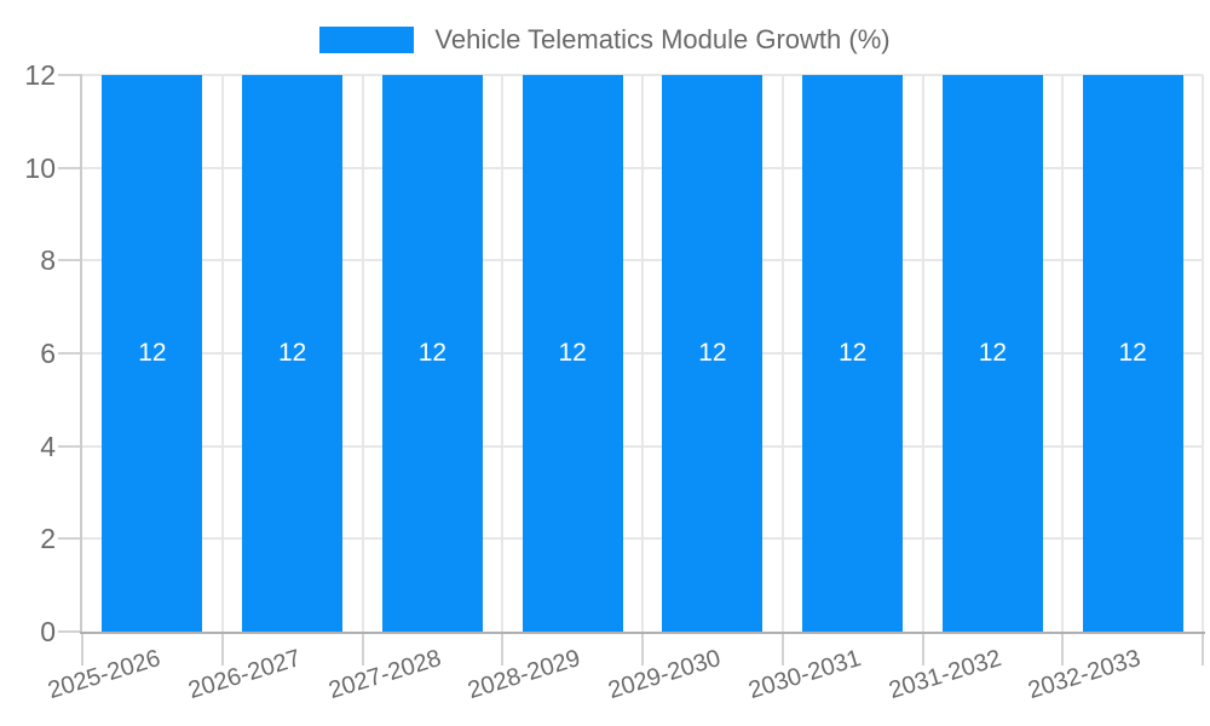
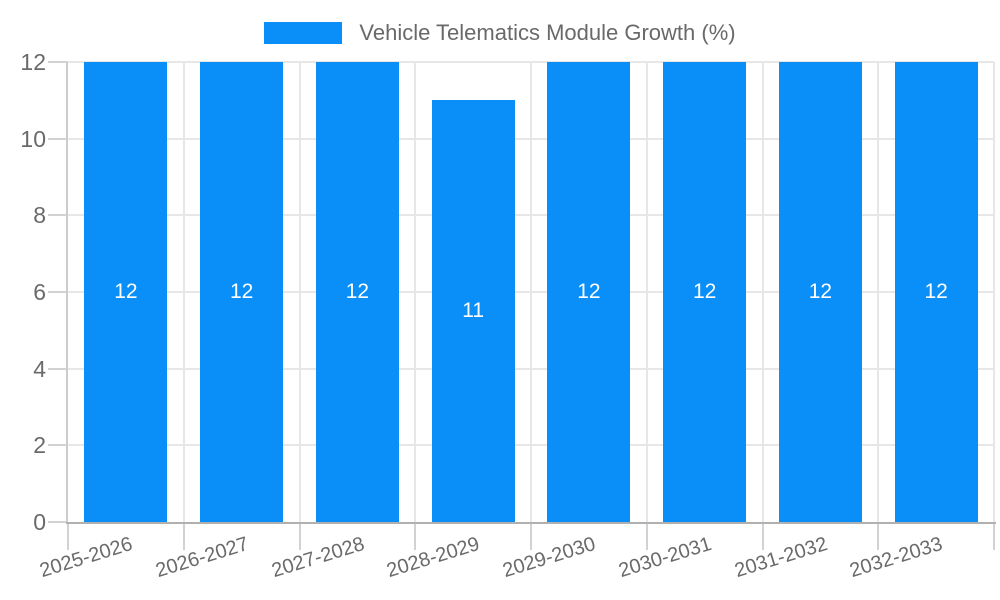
2028-2029: 12 -> 11
